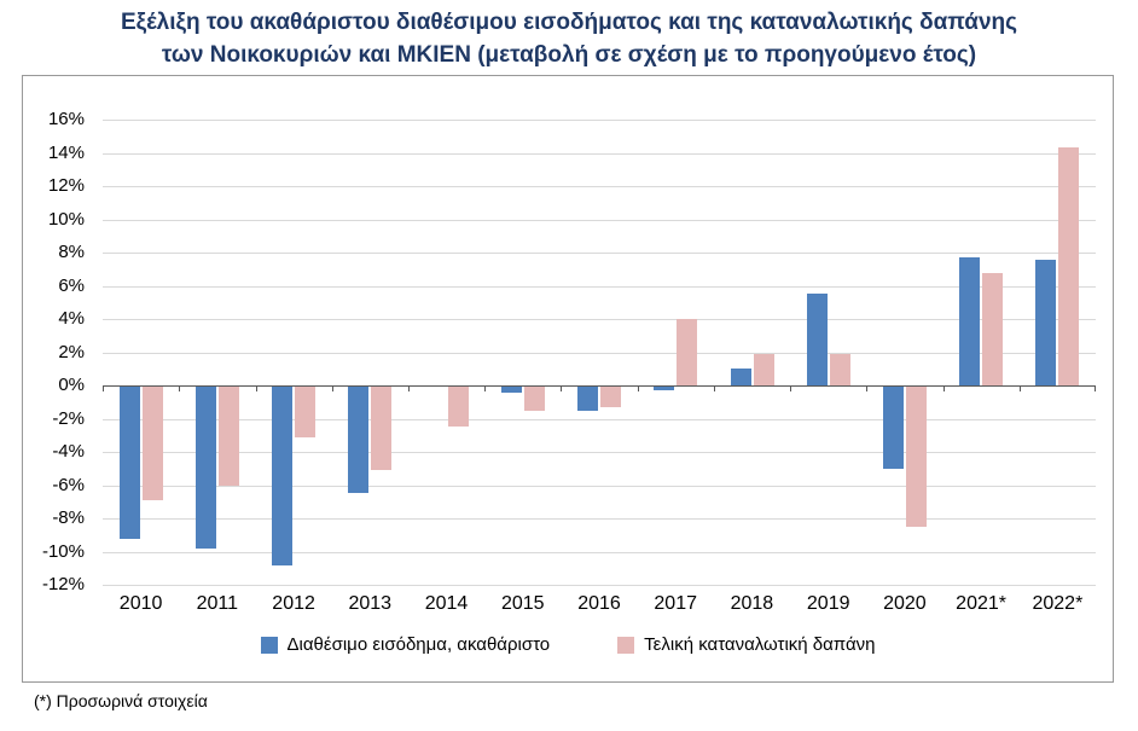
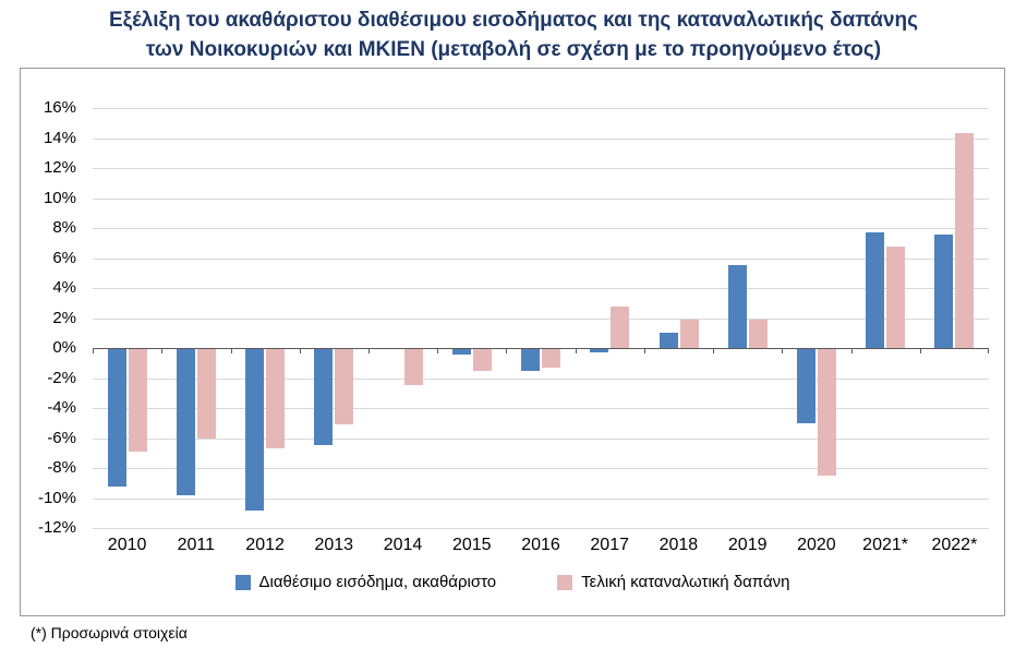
Τελική καταναλωτική δαπάνη/2012: -3.1% -> -6.7%
Τελική καταναλωτική δαπάνη/2017: 4.0% -> 2.8%
